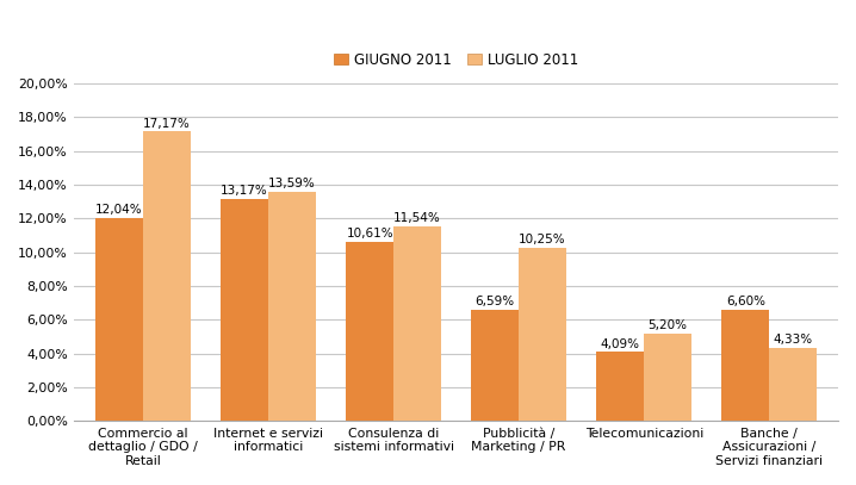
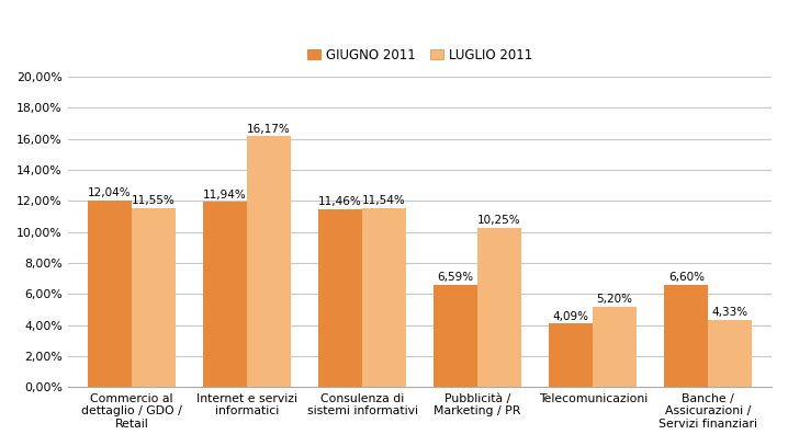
LUGLIO 2011/Commercio al dettaglio / GDO / Retail: 17,17% -> 11,55%
GIUGNO 2011/Internet e servizi informatici: 13,17% -> 11,94%
LUGLIO 2011/Internet e servizi informatici: 13,59% -> 16,17%
GIUGNO 2011/Consulenza di sistemi informativi: 10,61% -> 11,46%
